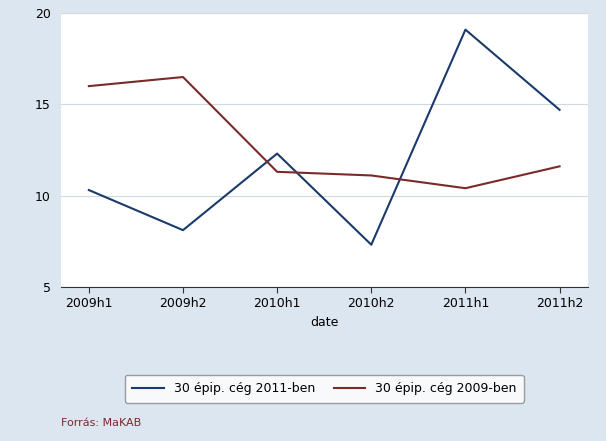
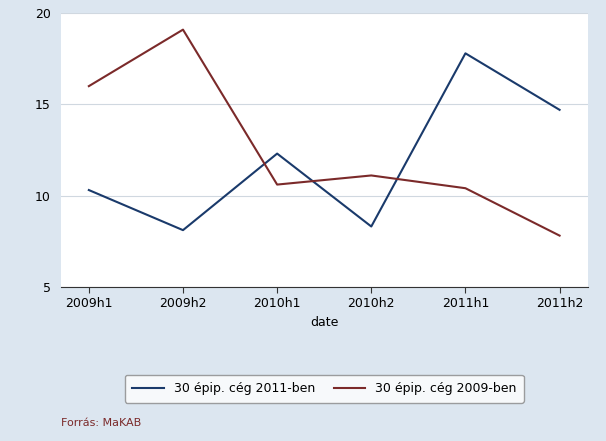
30 épip. cég 2009-ben/2009h2: 16.5 -> 19.1
30 épip. cég 2009-ben/2010h1: 11.3 -> 10.6
30 épip. cég 2011-ben/2010h2: 7.3 -> 8.3
30 épip. cég 2011-ben/2011h1: 19.1 -> 17.8
30 épip. cég 2009-ben/2011h2: 11.6 -> 7.8
